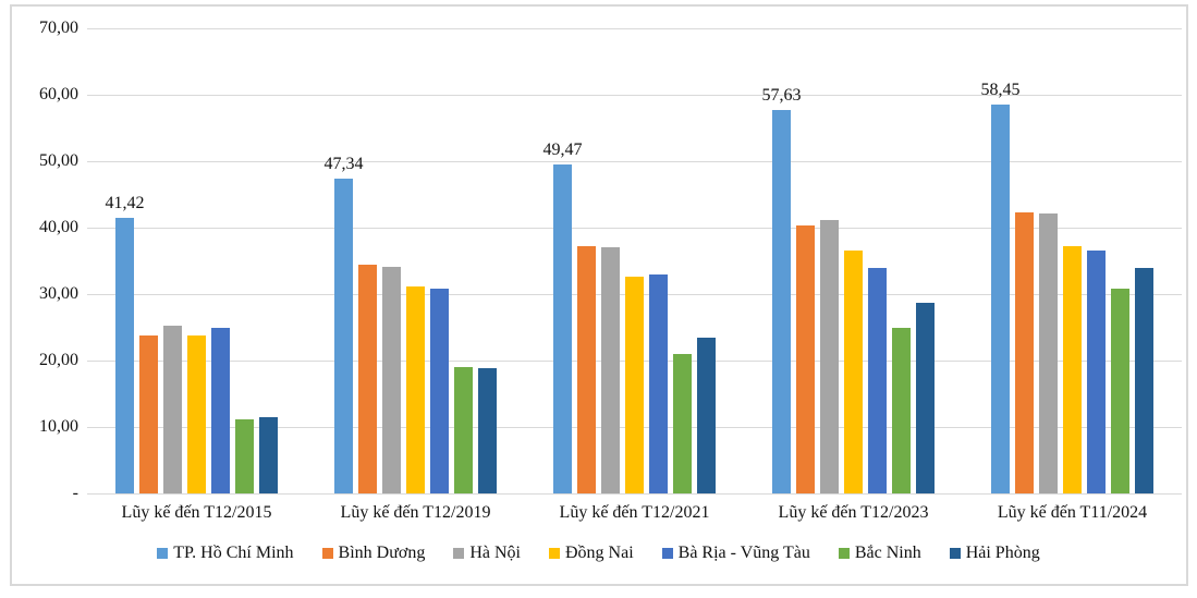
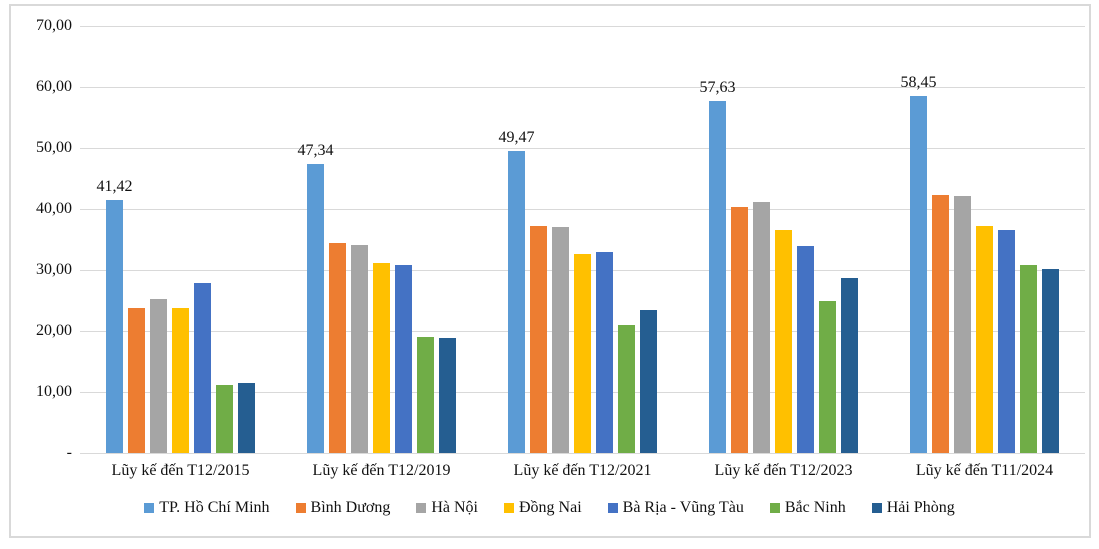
Bà Rịa - Vũng Tàu/Lũy kế đến T12/2015: 25 -> 28
Hải Phòng/Lũy kế đến T11/2024: 34 -> 30
